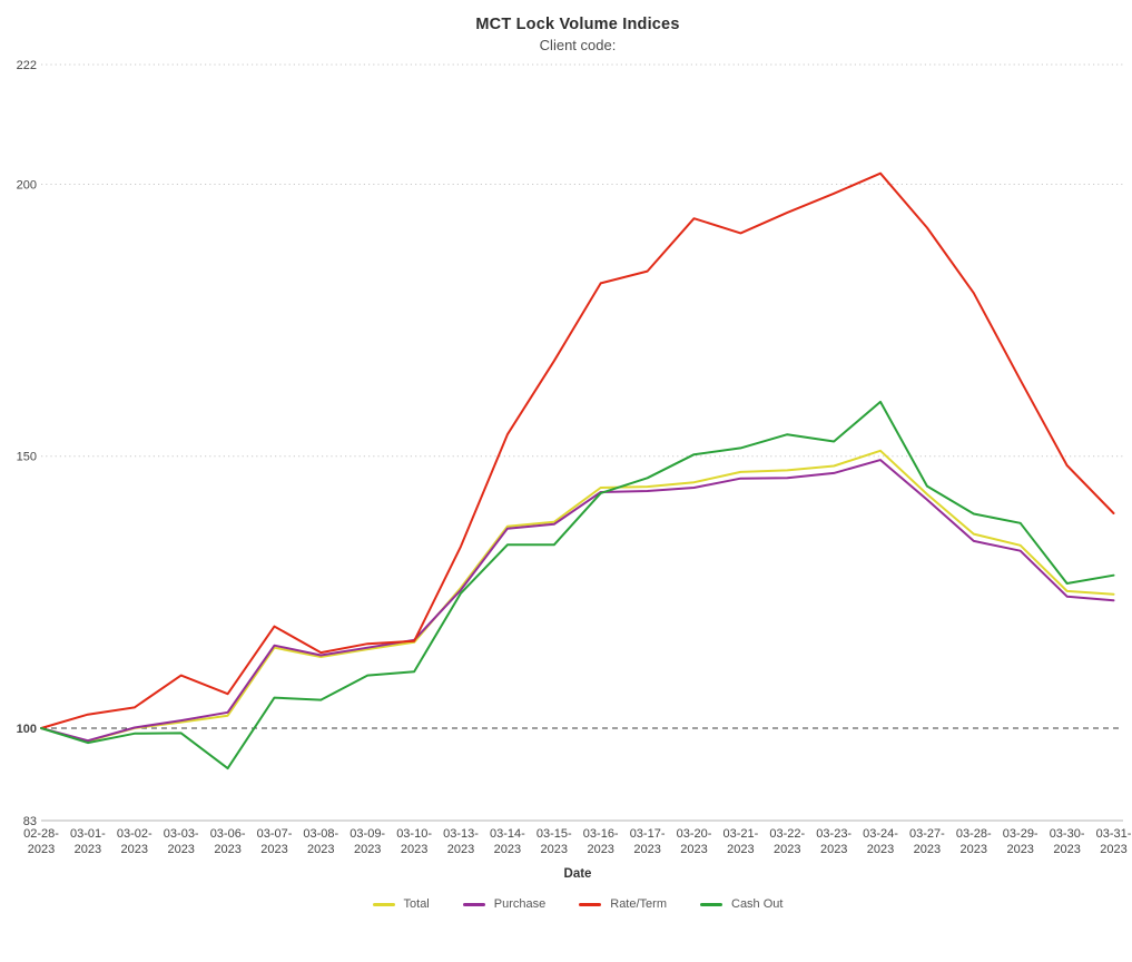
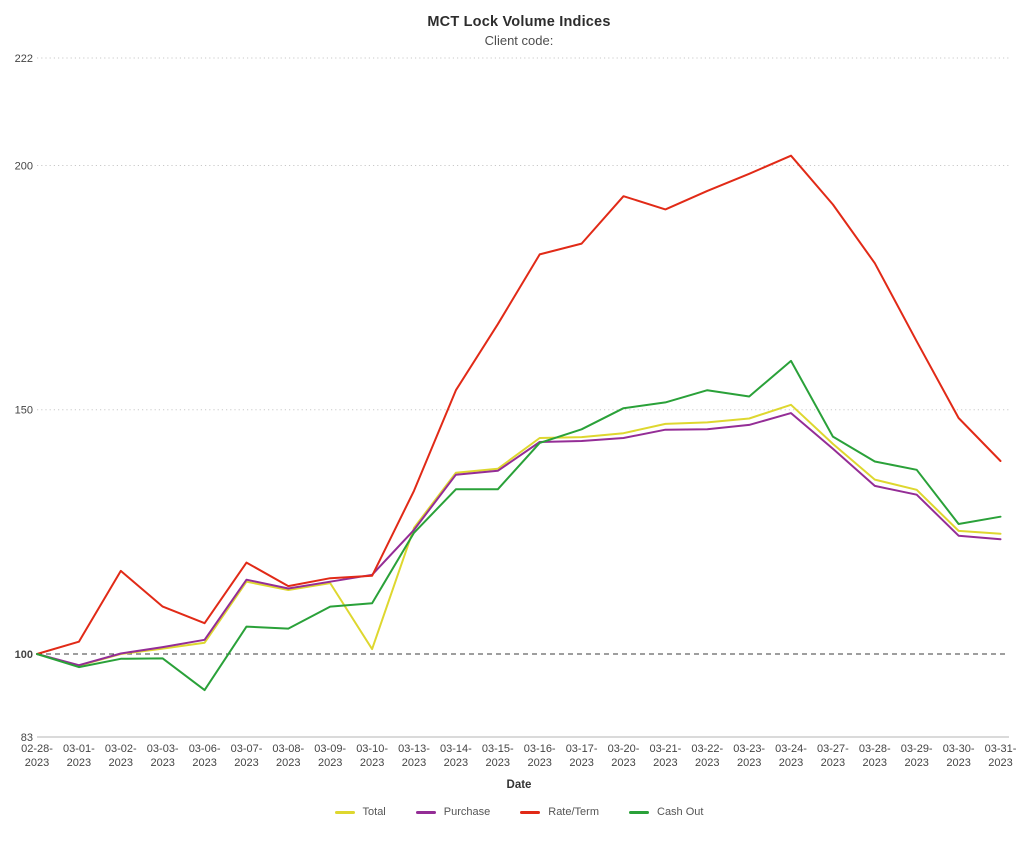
Rate/Term/03-02-2023: 104 -> 117
Total/03-10-2023: 116 -> 101
